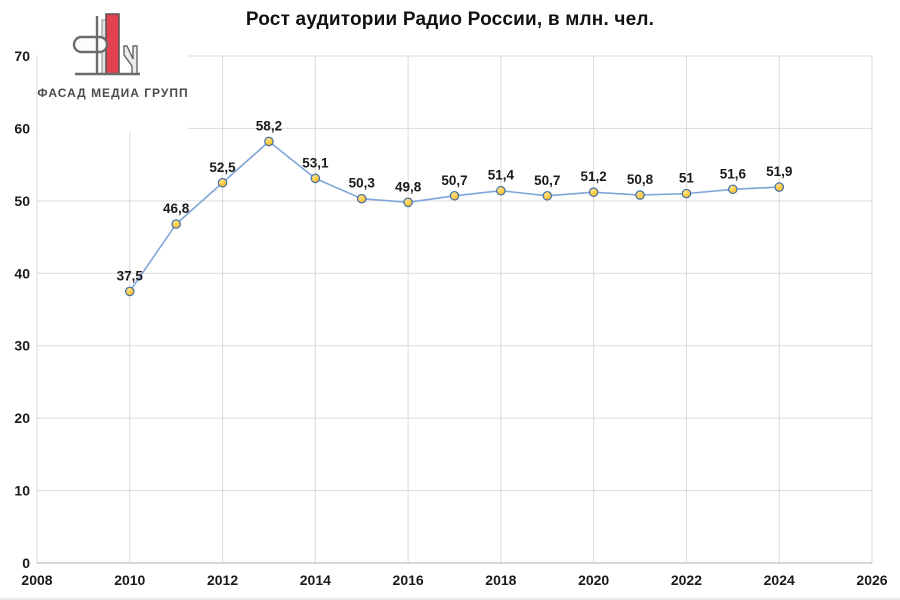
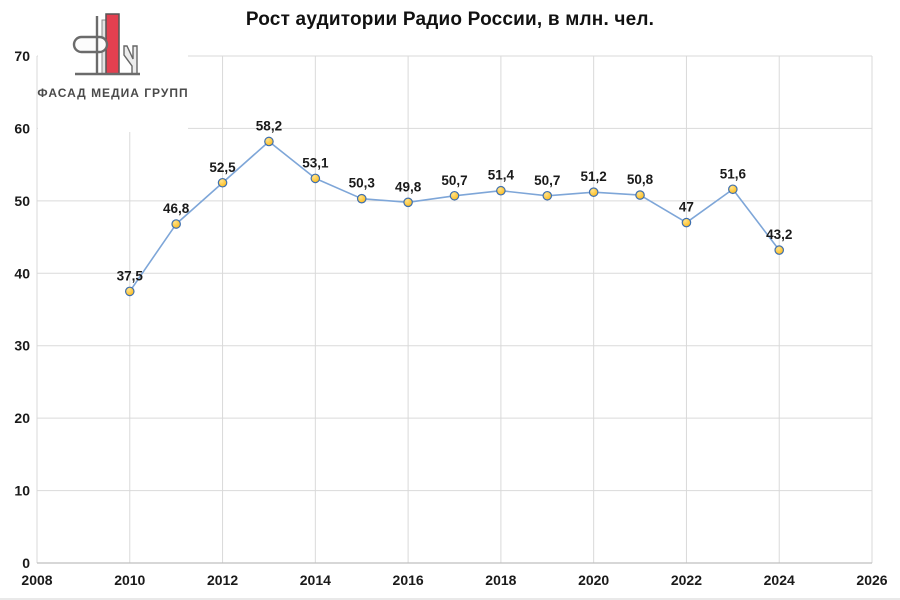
2022: 51 -> 47
2024: 51,9 -> 43,2
